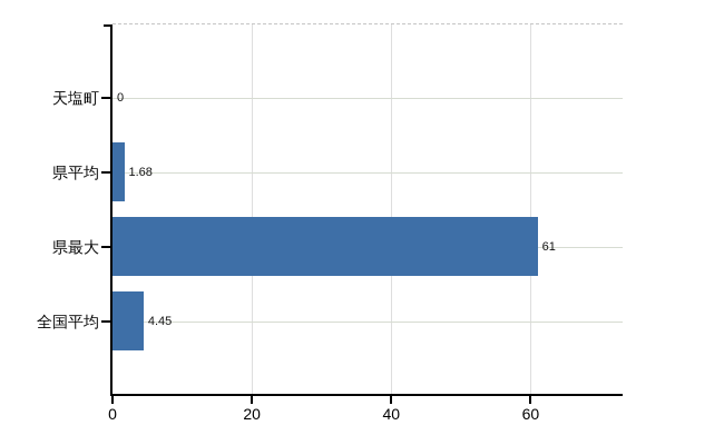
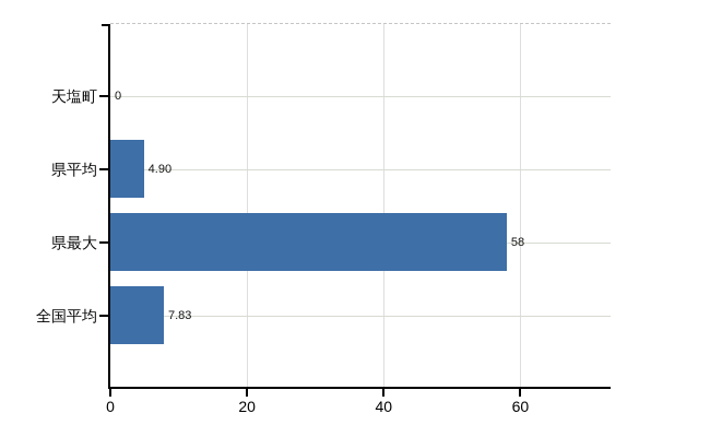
県平均: 1.68 -> 4.90
県最大: 61 -> 58
全国平均: 4.45 -> 7.83
